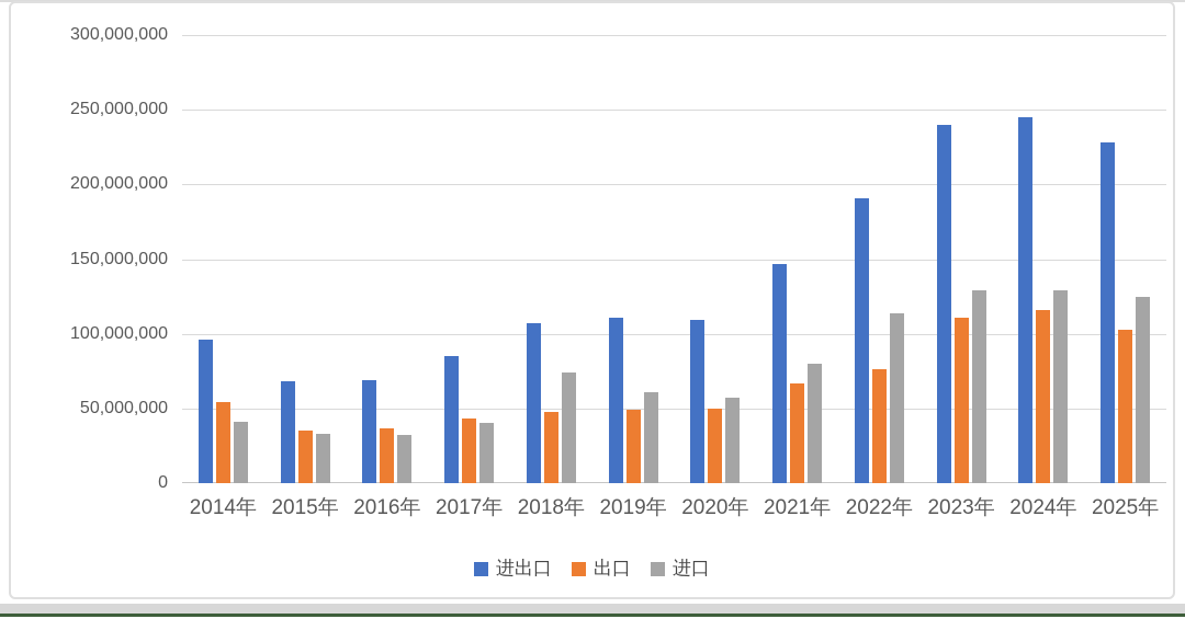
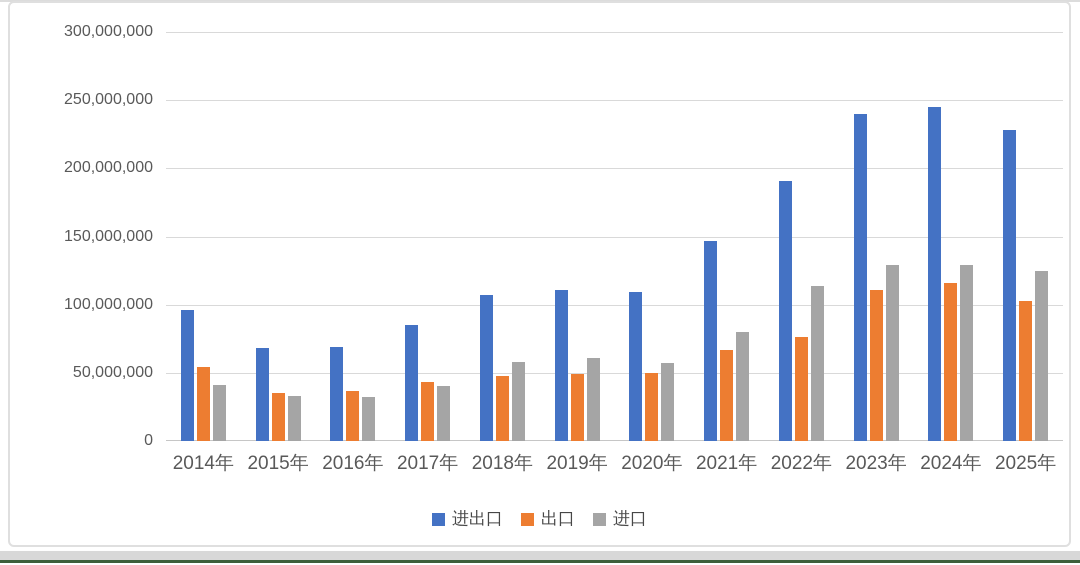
进口/2018年: 74000000 -> 58000000
